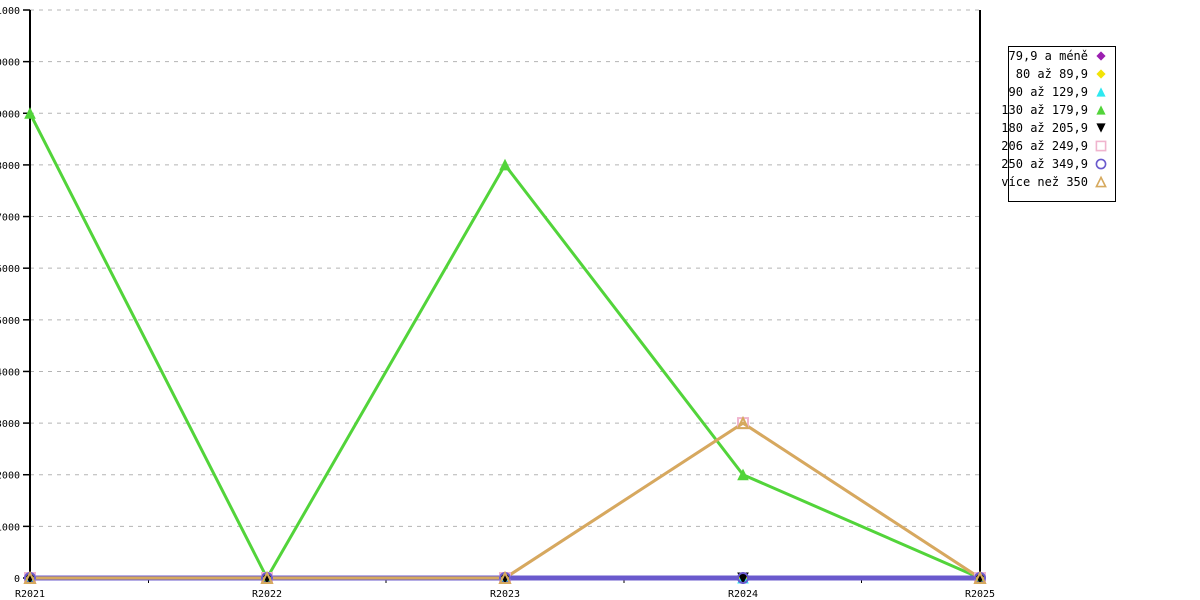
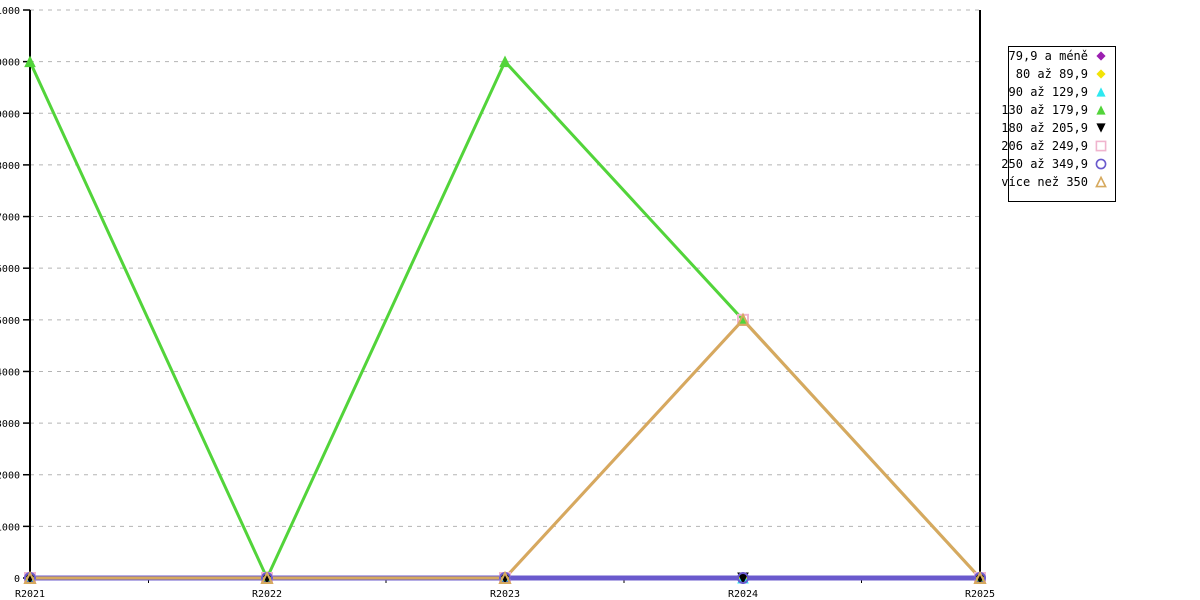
130 až 179,9/R2021: 9000 -> 10000
130 až 179,9/R2023: 8000 -> 10000
130 až 179,9/R2024: 2000 -> 5000
206 až 249,9/R2024: 3000 -> 5000
více než 350/R2024: 3000 -> 5000
